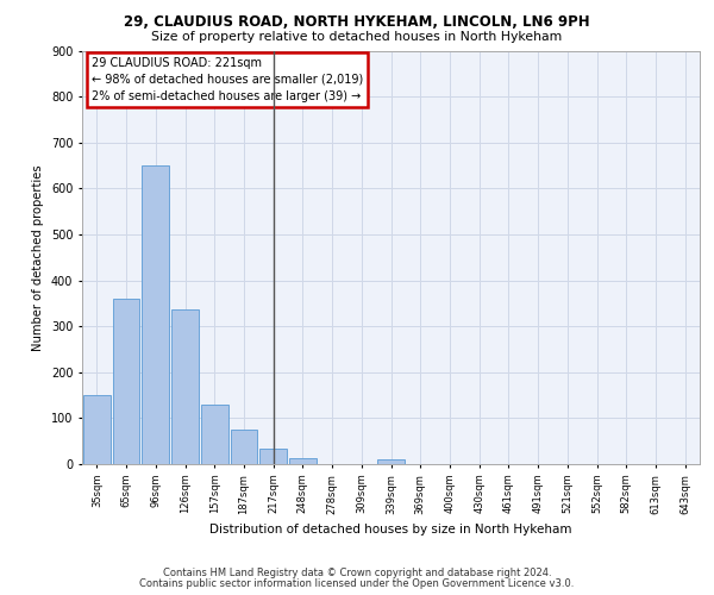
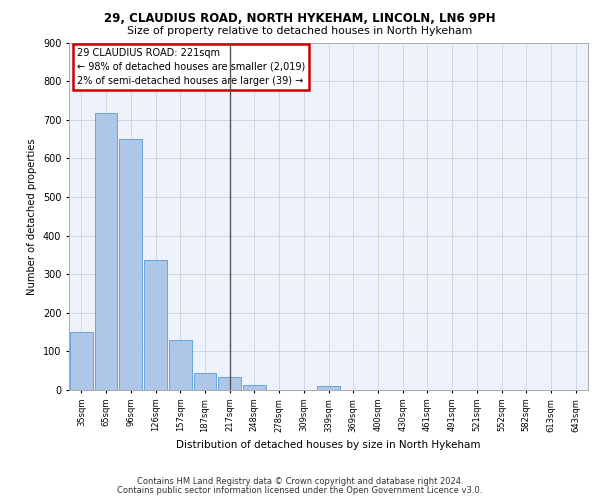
65sqm: 360 -> 717
187sqm: 75 -> 45
